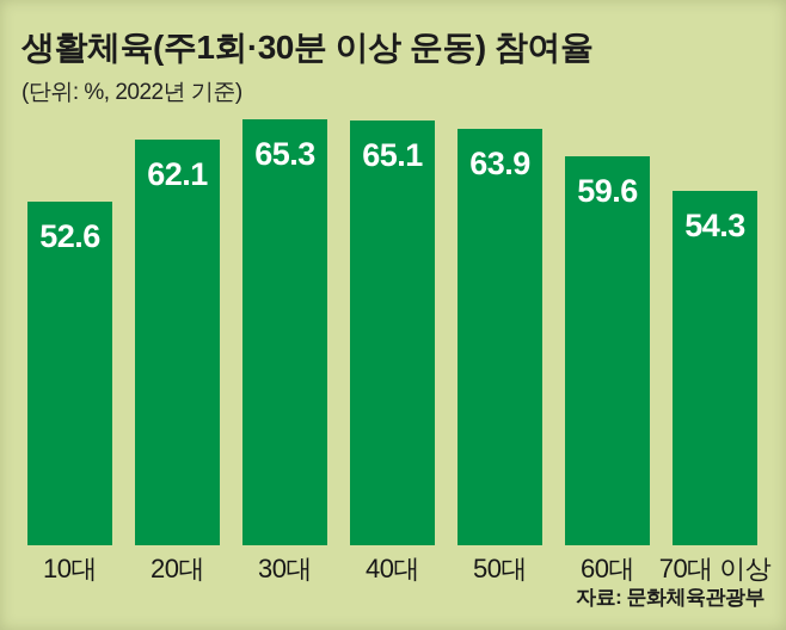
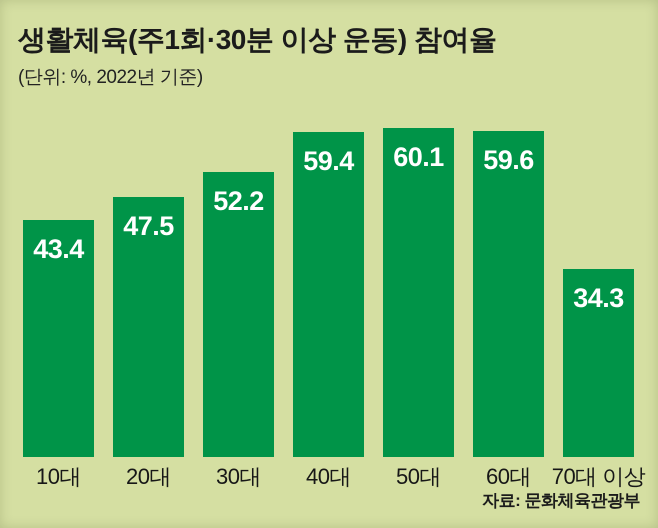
10대: 52.6 -> 43.4
20대: 62.1 -> 47.5
30대: 65.3 -> 52.2
40대: 65.1 -> 59.4
50대: 63.9 -> 60.1
70대 이상: 54.3 -> 34.3
